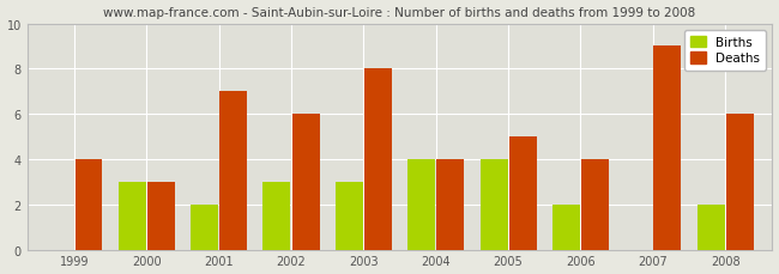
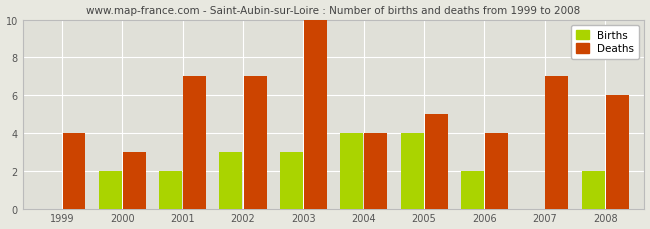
Births/2000: 3 -> 2
Deaths/2002: 6 -> 7
Deaths/2003: 8 -> 10
Deaths/2007: 9 -> 7
